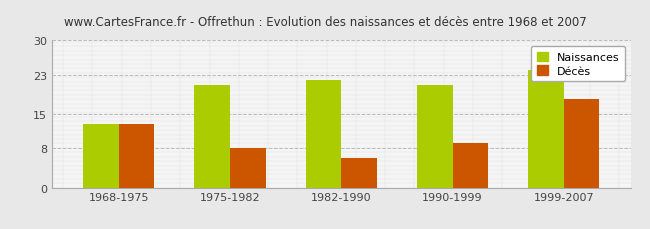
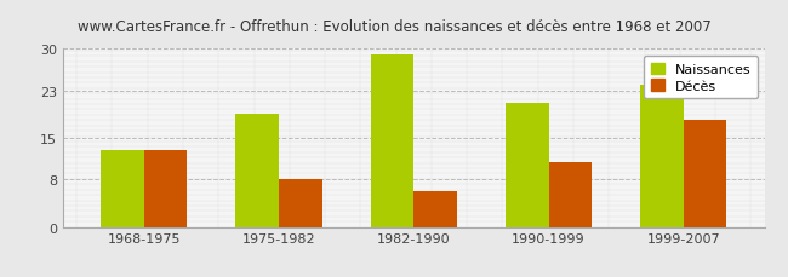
Naissances/1975-1982: 21 -> 19
Naissances/1982-1990: 22 -> 29
Décès/1990-1999: 9 -> 11
